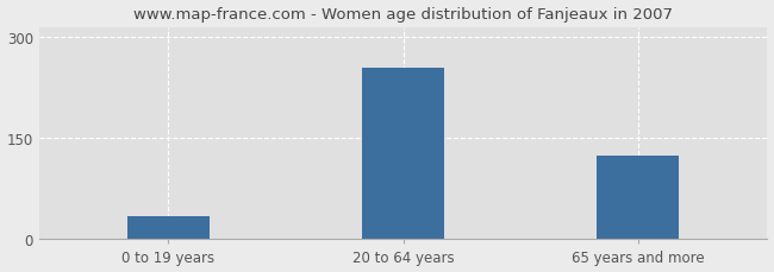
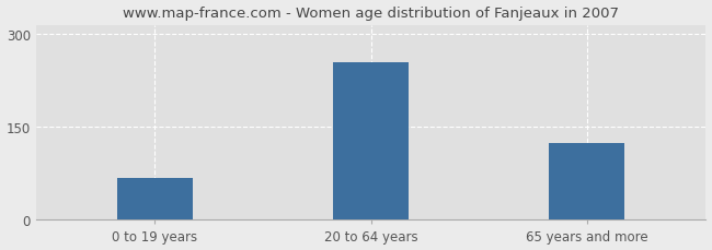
0 to 19 years: 34 -> 68
